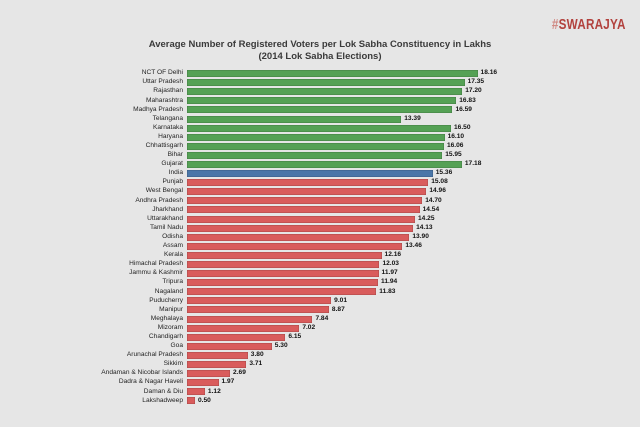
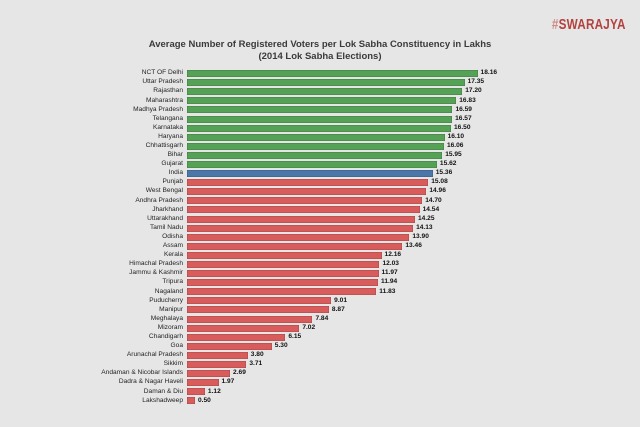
Telangana: 13.39 -> 16.57
Gujarat: 17.18 -> 15.62
